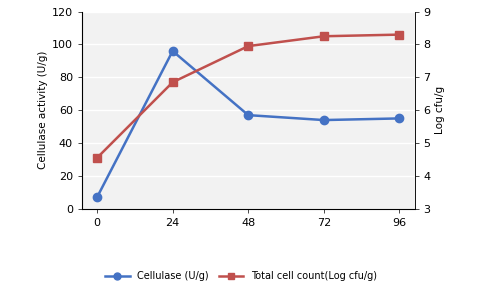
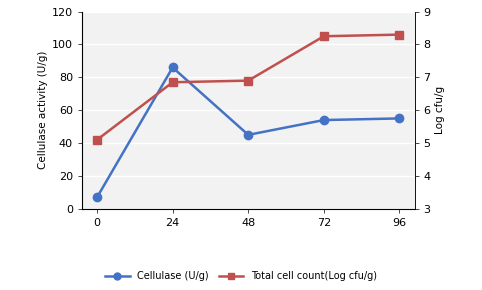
Total cell count(Log cfu/g)/0: 4.55 -> 5.10
Cellulase (U/g)/24: 96 -> 86
Cellulase (U/g)/48: 57 -> 45
Total cell count(Log cfu/g)/48: 7.95 -> 6.90
